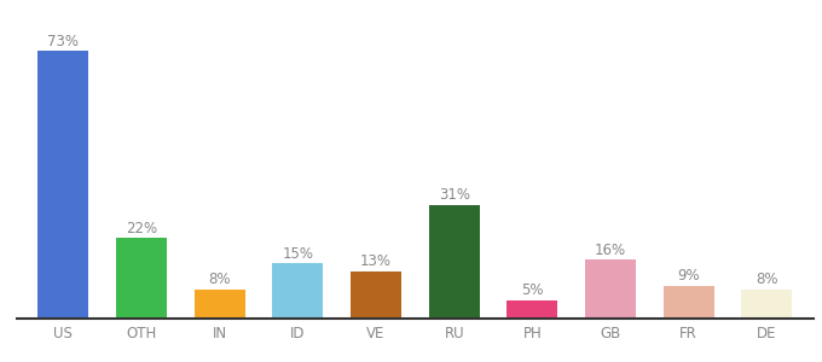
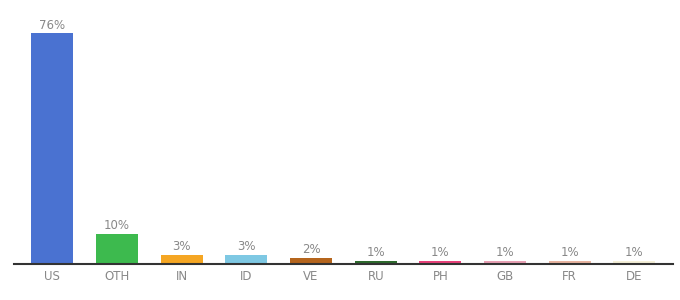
US: 73% -> 76%
OTH: 22% -> 10%
IN: 8% -> 3%
ID: 15% -> 3%
VE: 13% -> 2%
RU: 31% -> 1%
PH: 5% -> 1%
GB: 16% -> 1%
FR: 9% -> 1%
DE: 8% -> 1%
